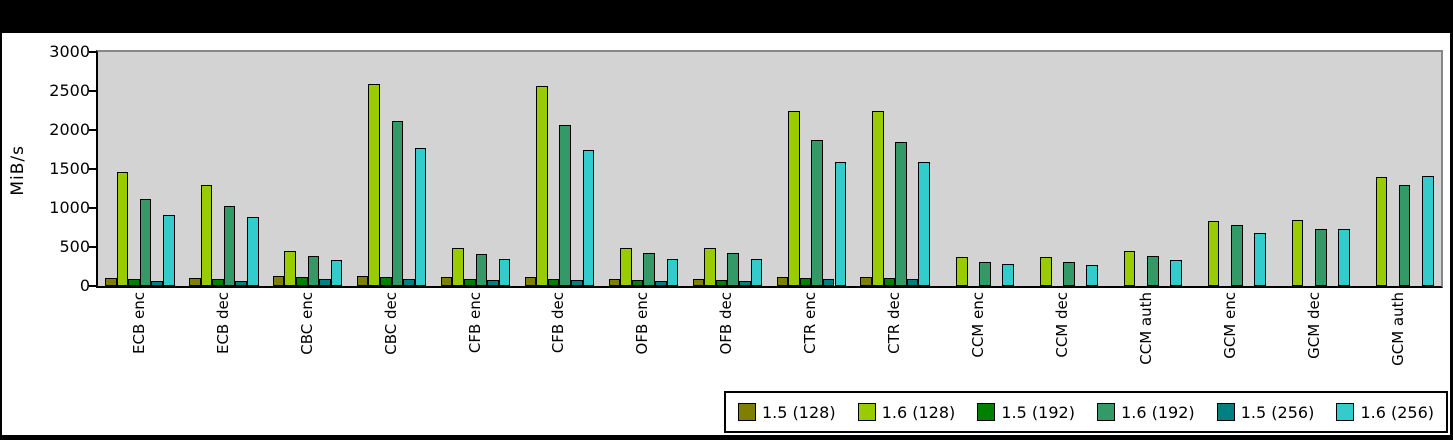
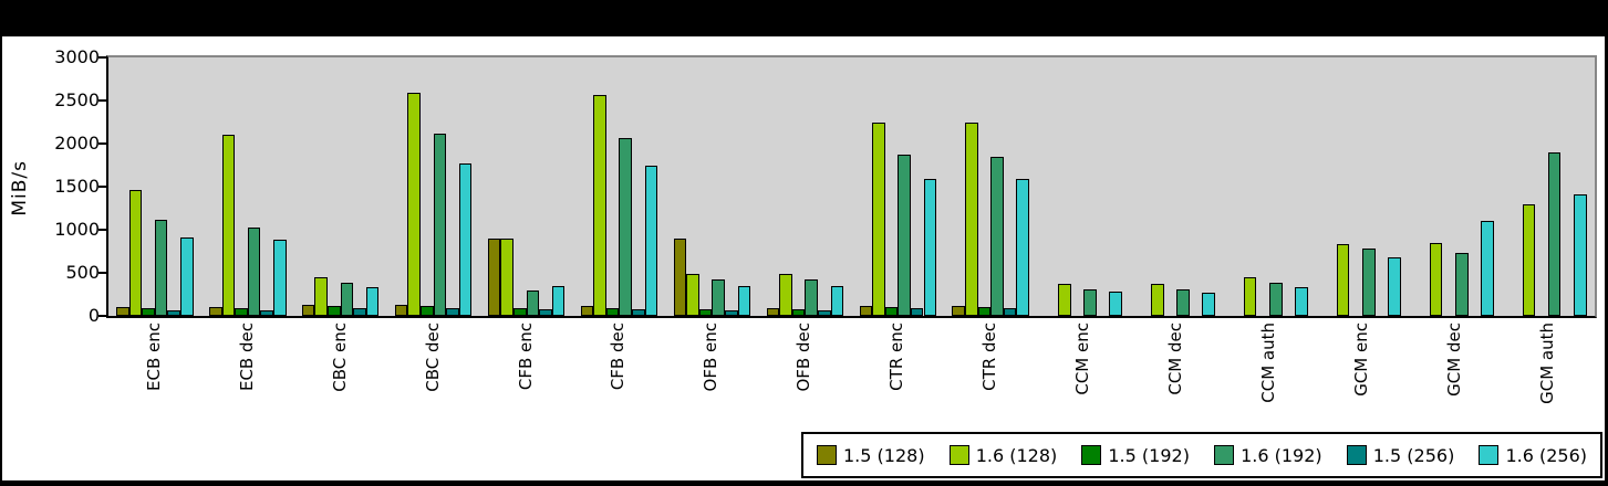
1.6 (128)/ECB dec: 1300 -> 2100
1.5 (128)/CFB enc: 100 -> 900
1.6 (128)/CFB enc: 500 -> 900
1.6 (192)/CFB enc: 400 -> 300
1.5 (128)/OFB enc: 100 -> 900
1.6 (256)/GCM dec: 700 -> 1100
1.6 (128)/GCM auth: 1400 -> 1300
1.6 (192)/GCM auth: 1300 -> 1900
